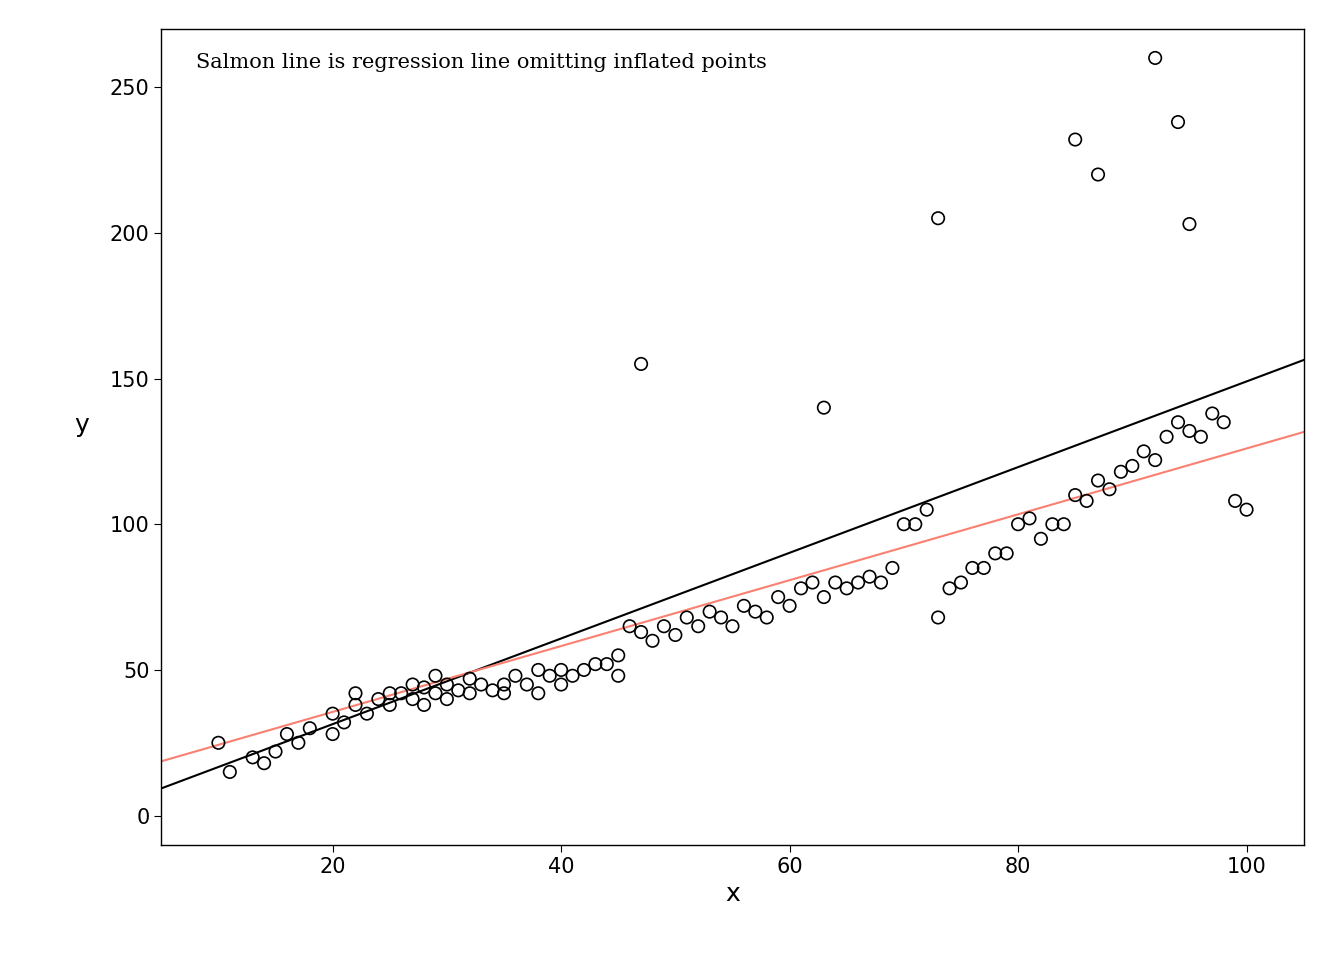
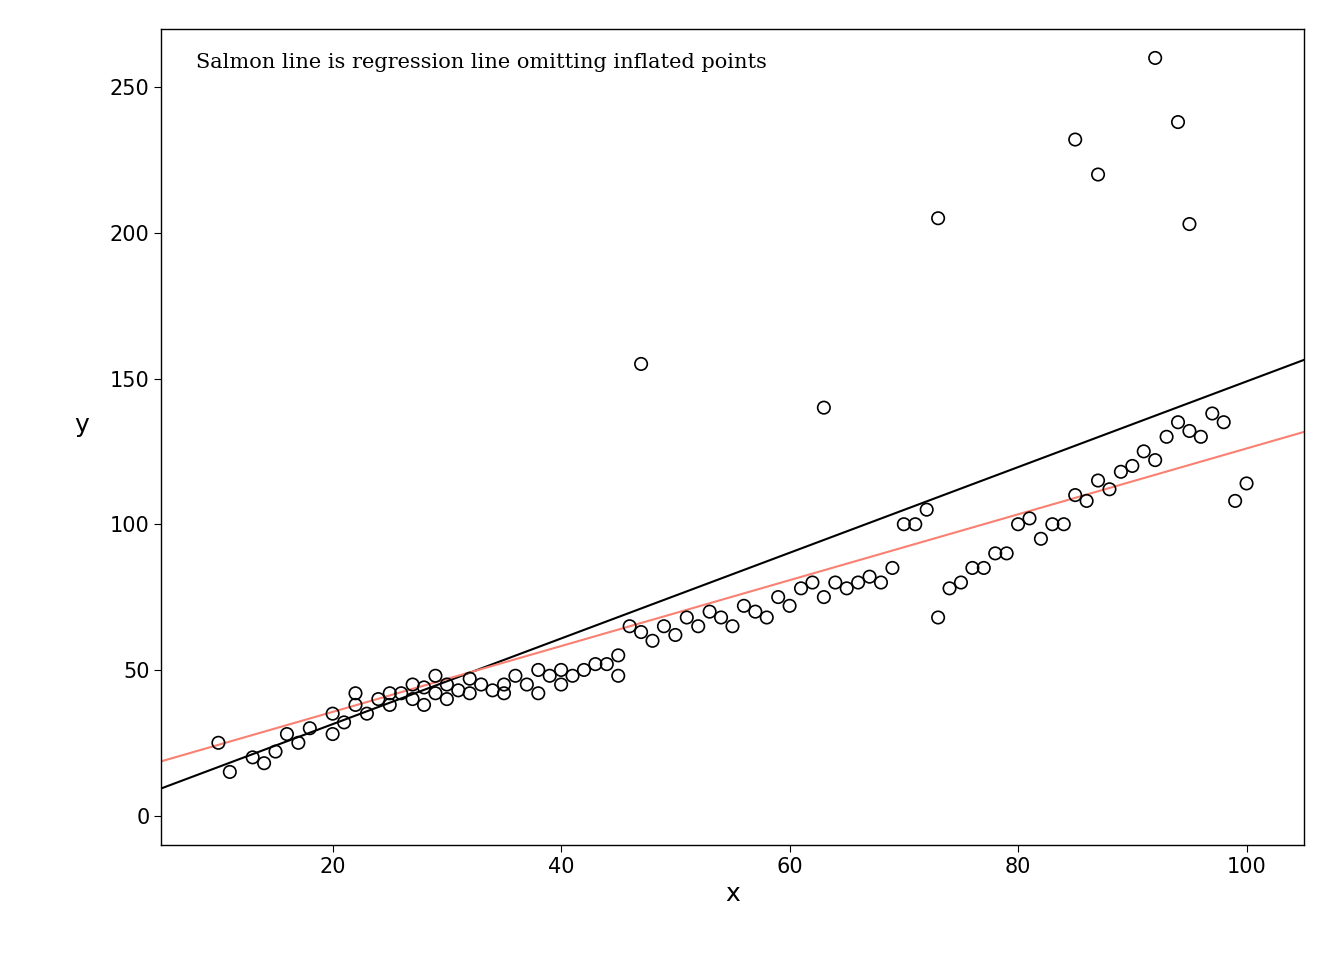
100: 105 -> 114
